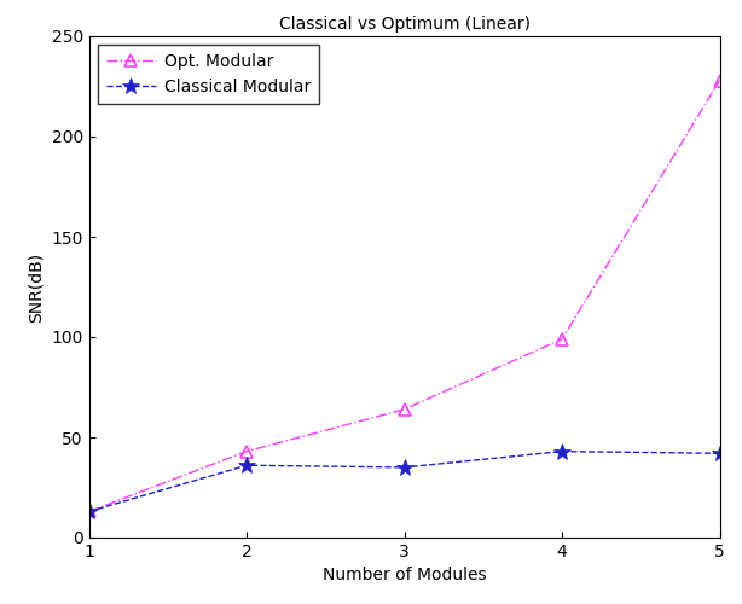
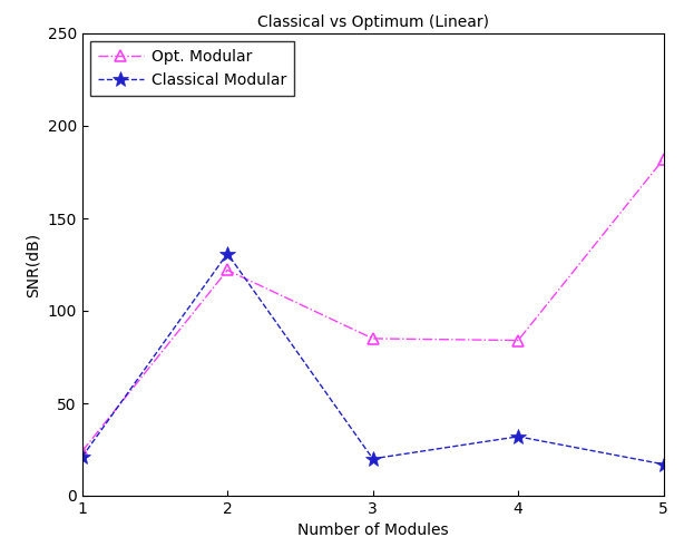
Opt. Modular/1: 13 -> 24
Classical Modular/1: 13 -> 21
Opt. Modular/2: 43 -> 122
Classical Modular/2: 36 -> 131
Opt. Modular/3: 64 -> 85
Classical Modular/3: 35 -> 20
Opt. Modular/4: 99 -> 84
Classical Modular/4: 43 -> 32
Opt. Modular/5: 228 -> 182
Classical Modular/5: 42 -> 17
